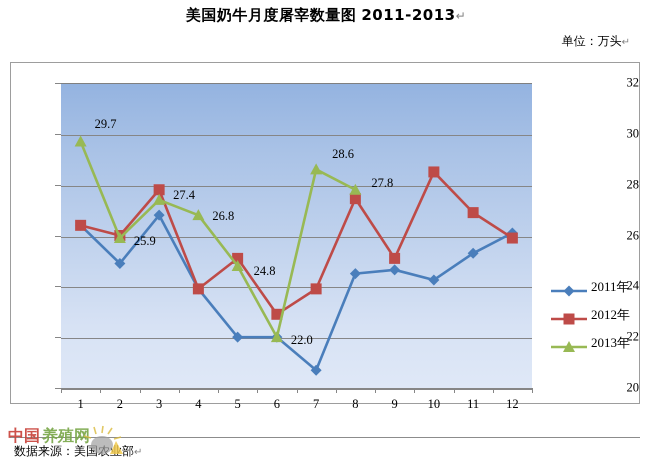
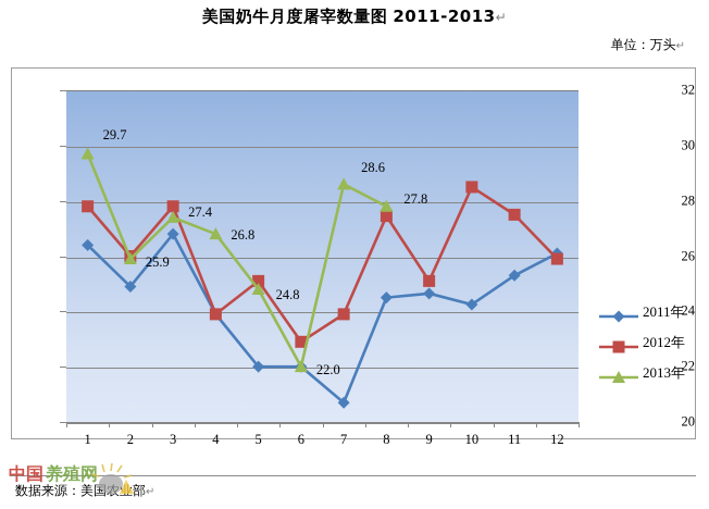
2012年/1: 26.4 -> 27.8
2012年/11: 26.9 -> 27.5
